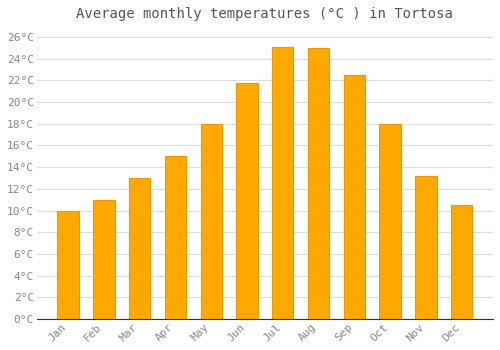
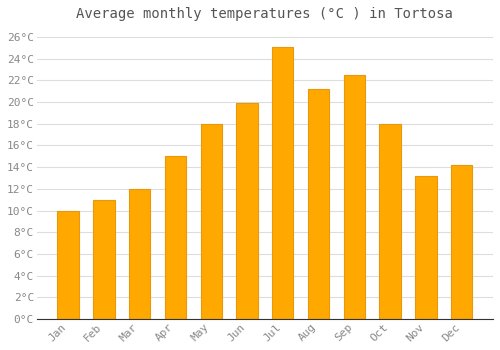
Mar: 13.0°C -> 12.0°C
Jun: 21.8°C -> 19.9°C
Aug: 25.0°C -> 21.2°C
Dec: 10.5°C -> 14.2°C
